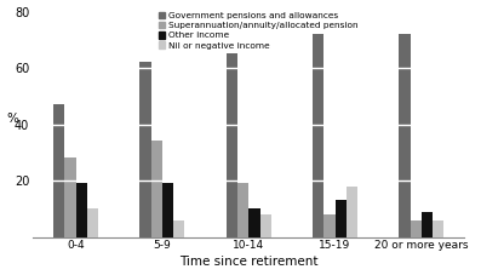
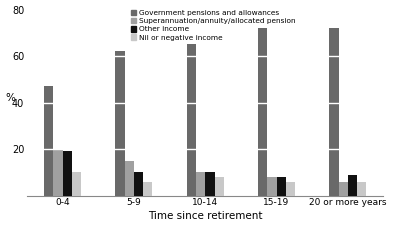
Superannuation/annuity/allocated pension/0-4: 28 -> 20
Superannuation/annuity/allocated pension/5-9: 34 -> 15
Other income/5-9: 19 -> 10
Superannuation/annuity/allocated pension/10-14: 19 -> 10
Other income/15-19: 13 -> 8
Nil or negative income/15-19: 18 -> 6
